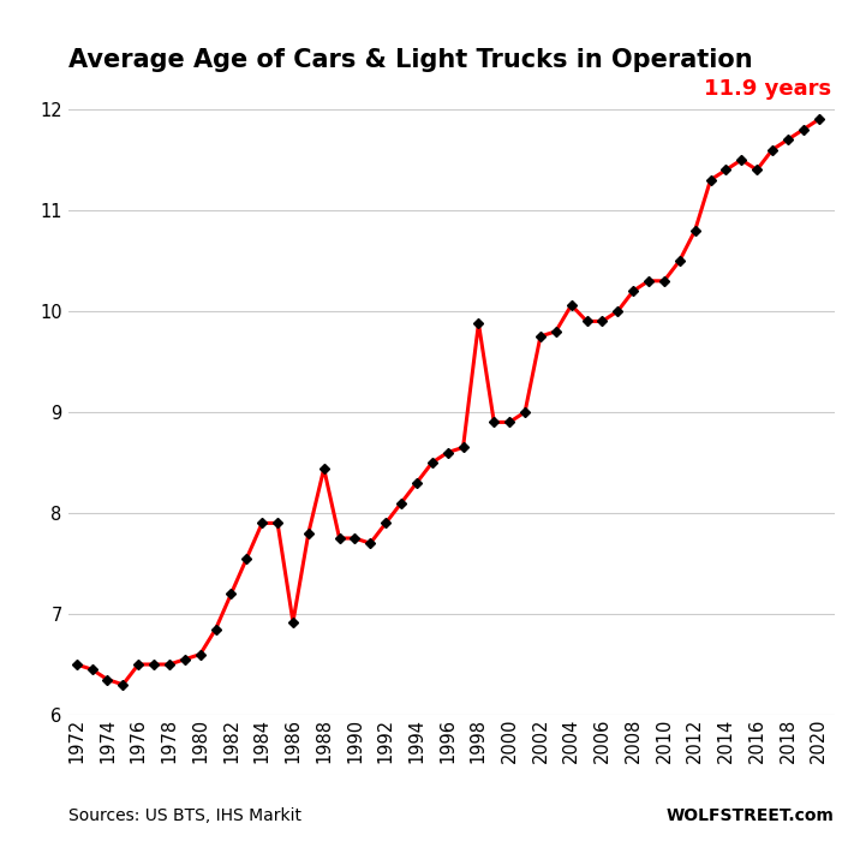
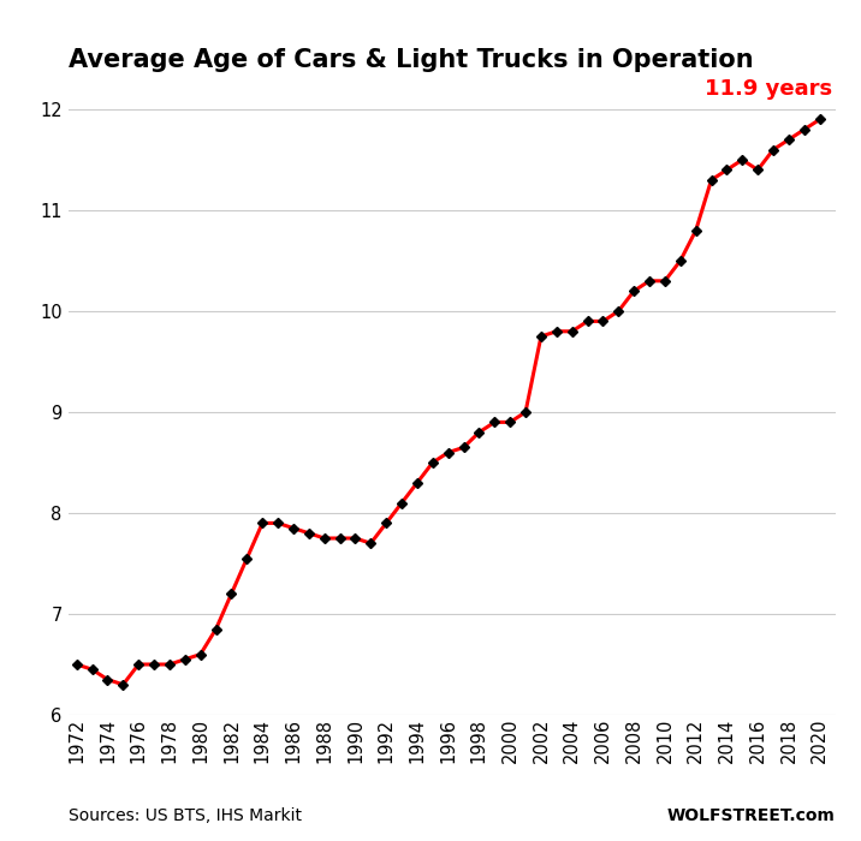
1986: 6.92 -> 7.85
1988: 8.44 -> 7.75
1998: 9.88 -> 8.80
2004: 10.06 -> 9.80
